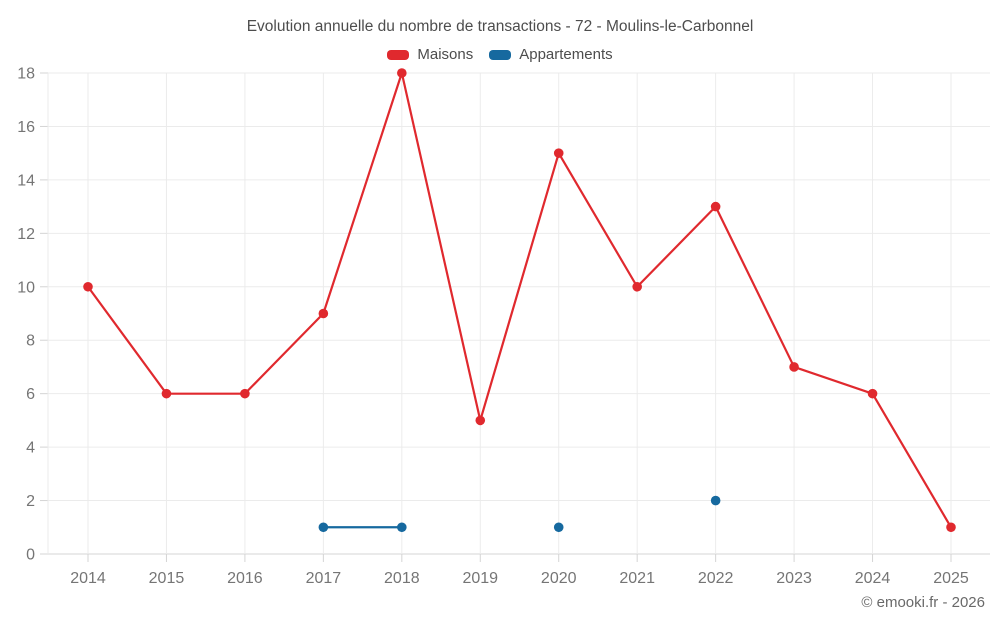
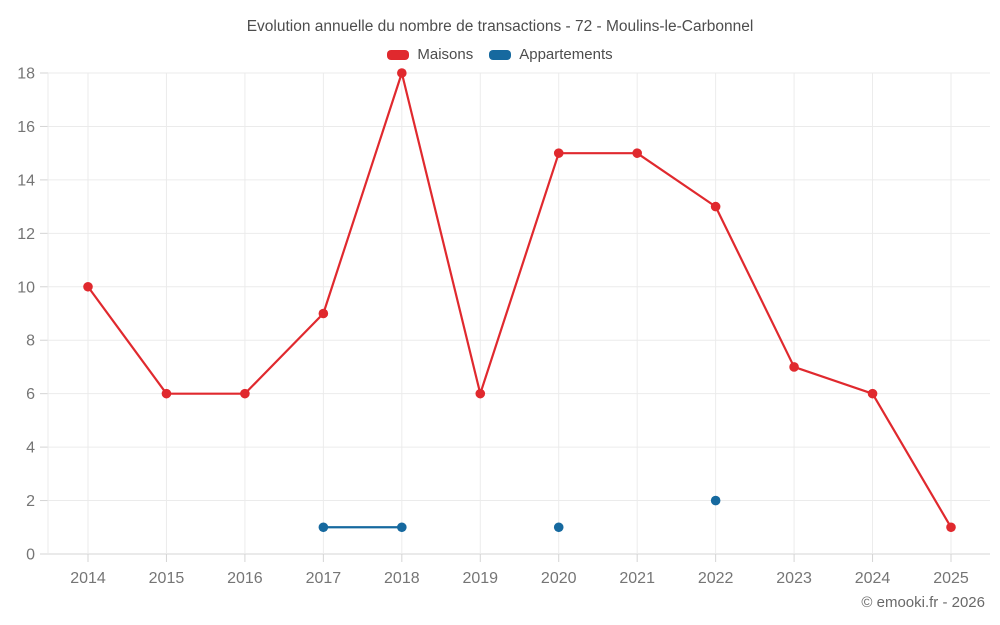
Maisons/2019: 5 -> 6
Maisons/2021: 10 -> 15
